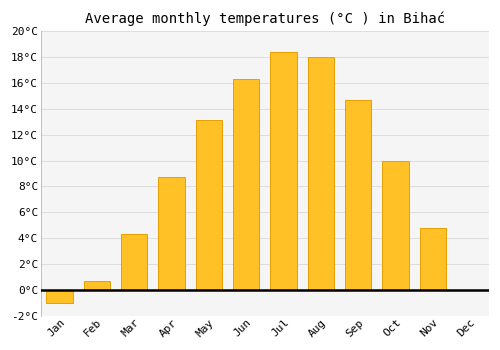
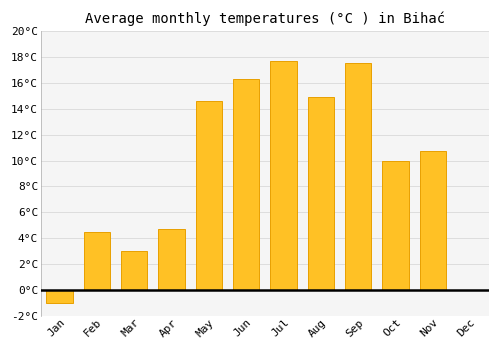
Feb: 0.7°C -> 4.5°C
Mar: 4.3°C -> 3.0°C
Apr: 8.7°C -> 4.7°C
May: 13.1°C -> 14.6°C
Jul: 18.4°C -> 17.7°C
Aug: 18.0°C -> 14.9°C
Sep: 14.7°C -> 17.5°C
Nov: 4.8°C -> 10.7°C
